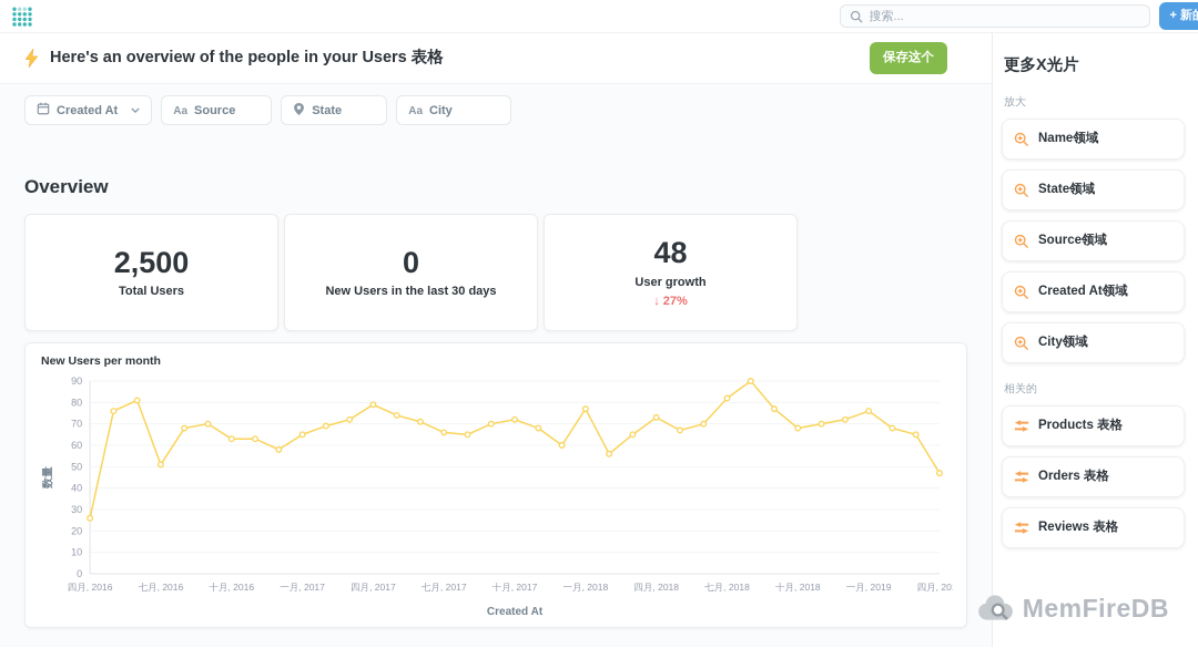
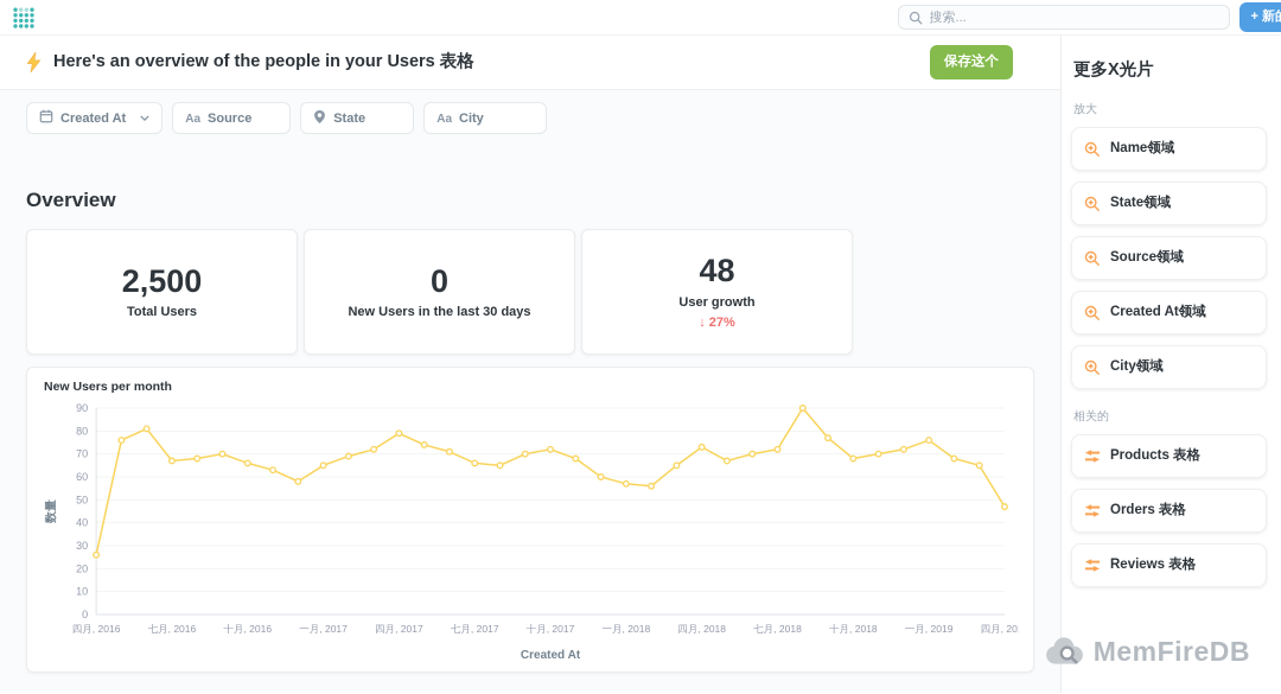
七月, 2016: 51 -> 67
十月, 2016: 63 -> 66
一月, 2018: 77 -> 57
七月, 2018: 82 -> 72
